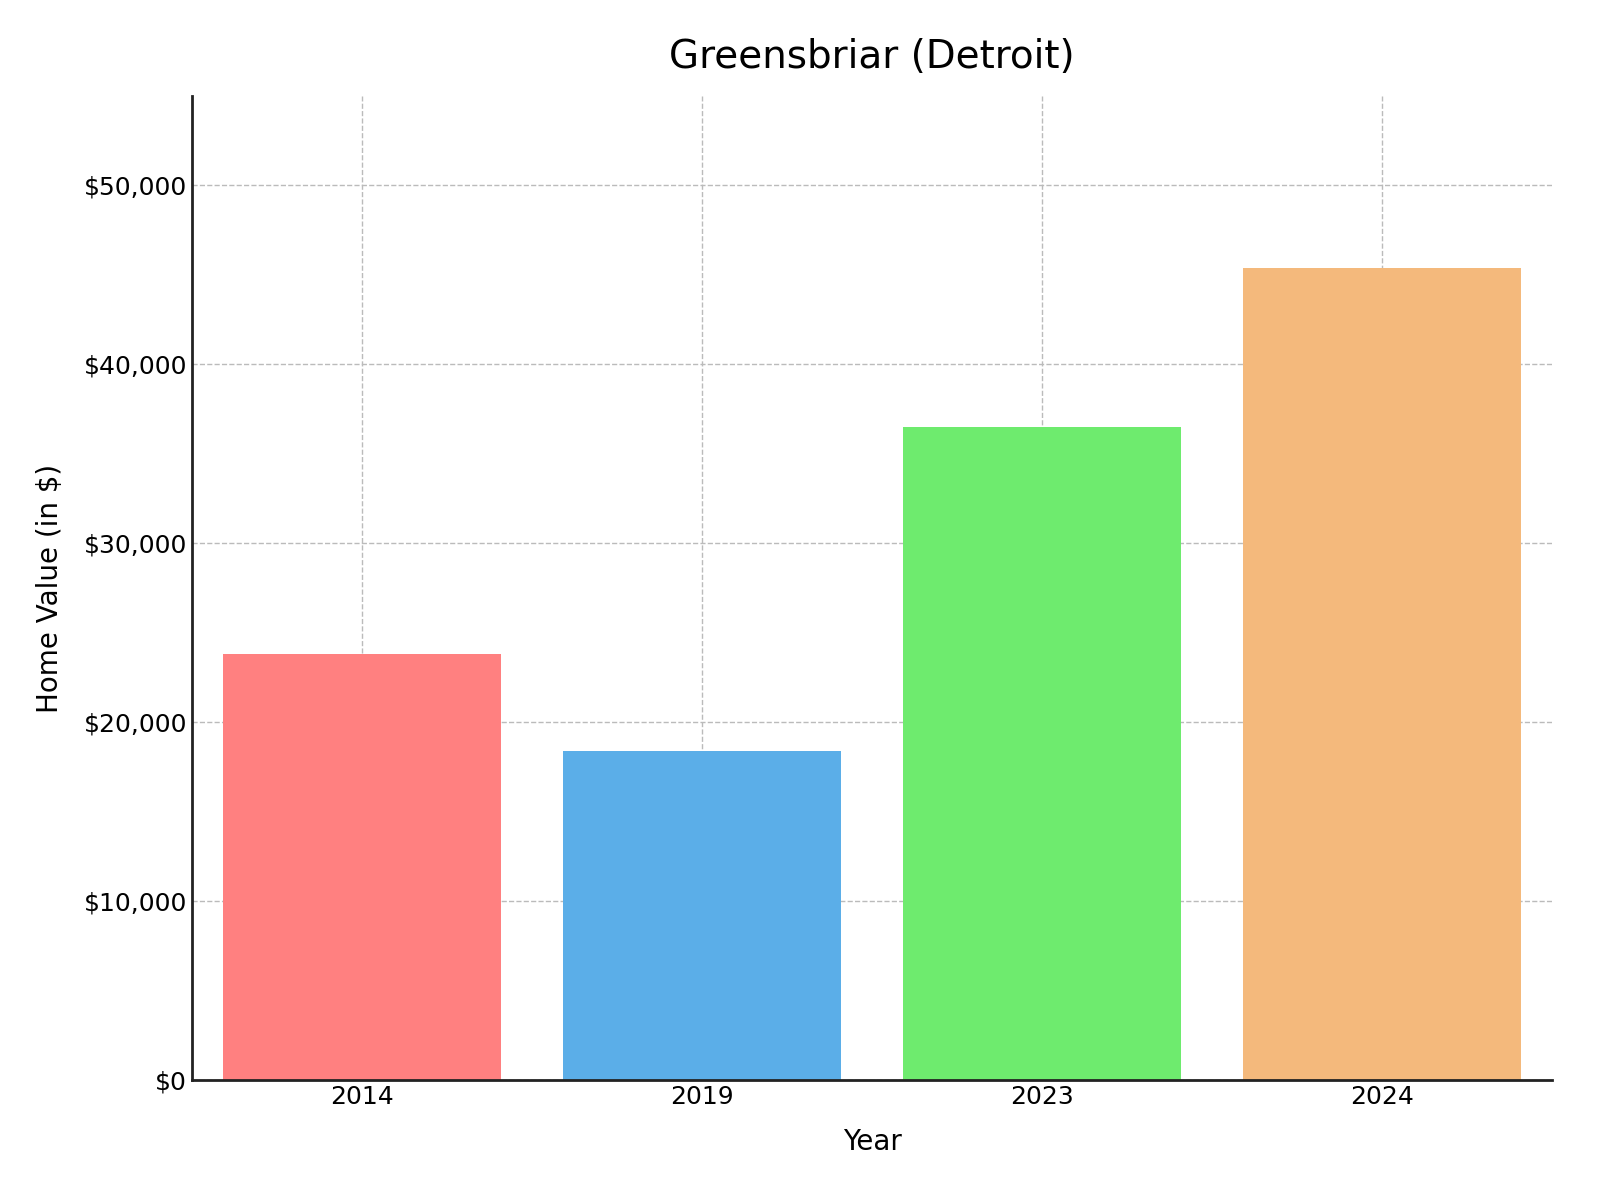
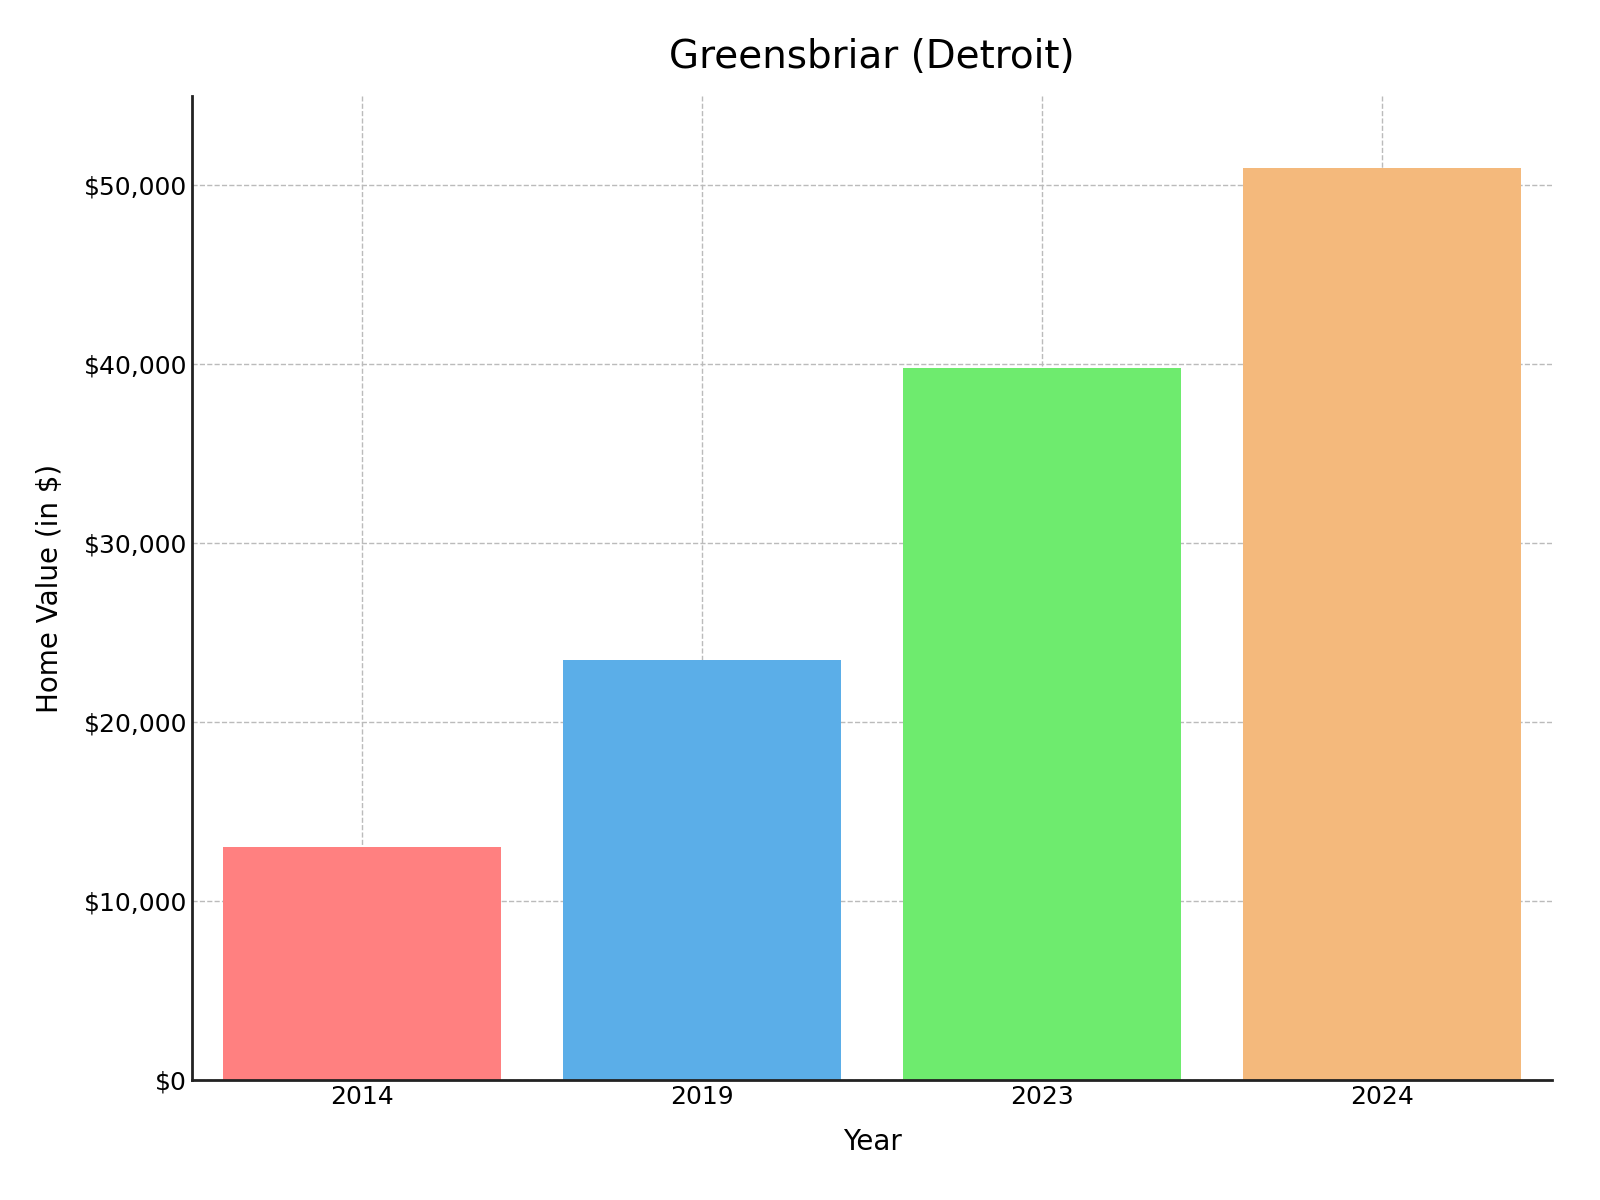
2014: $23,800 -> $13,000
2019: $18,400 -> $23,500
2023: $36,500 -> $39,800
2024: $45,400 -> $51,000
